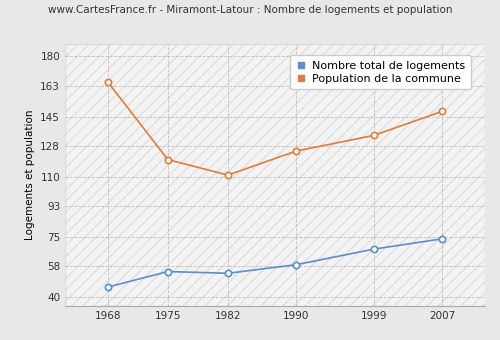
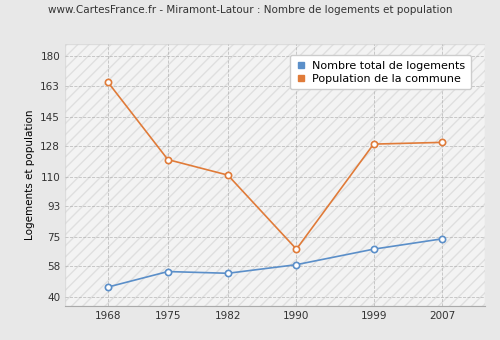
Population de la commune/1990: 125 -> 68
Population de la commune/1999: 134 -> 129
Population de la commune/2007: 148 -> 130
